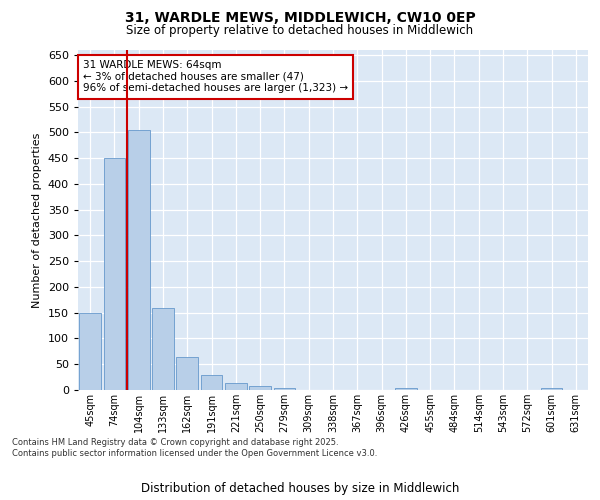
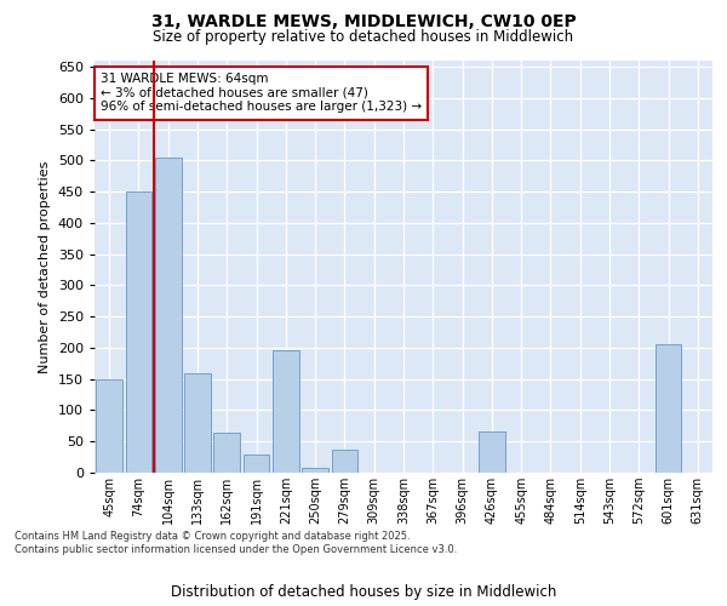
221sqm: 13 -> 196
279sqm: 4 -> 36
426sqm: 4 -> 66
601sqm: 4 -> 206
